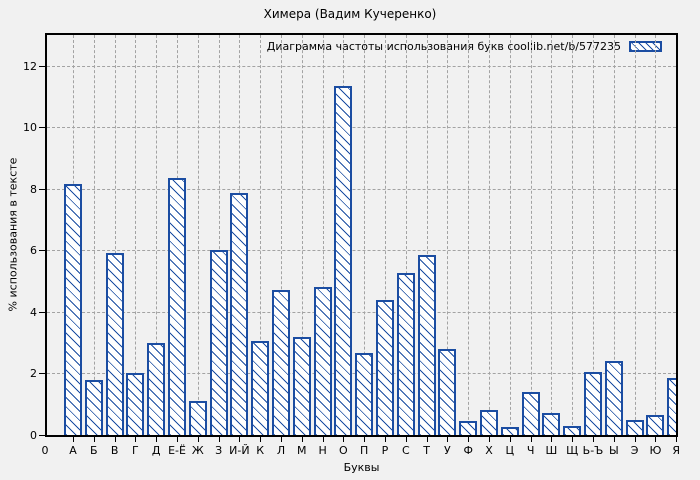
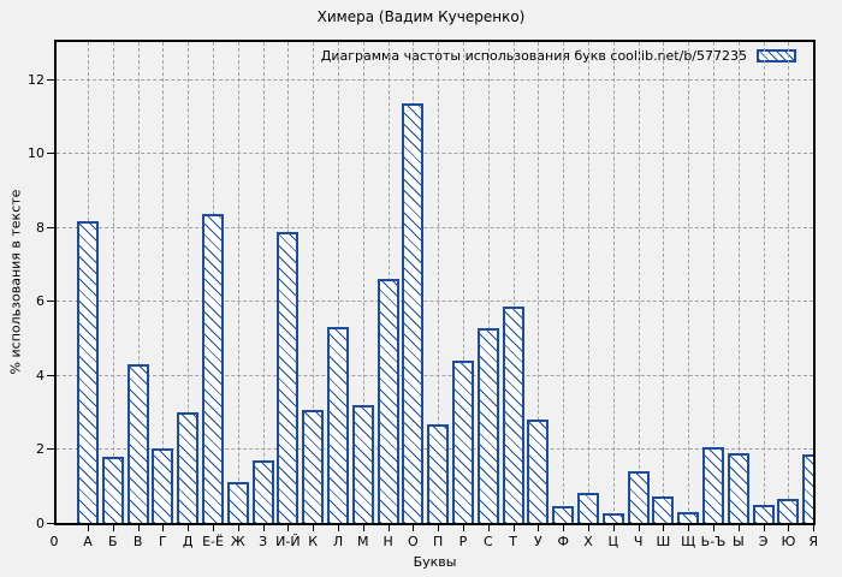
В: 5.9 -> 4.3
З: 6.0 -> 1.7
Л: 4.7 -> 5.3
Н: 4.8 -> 6.6
Ы: 2.4 -> 1.9
